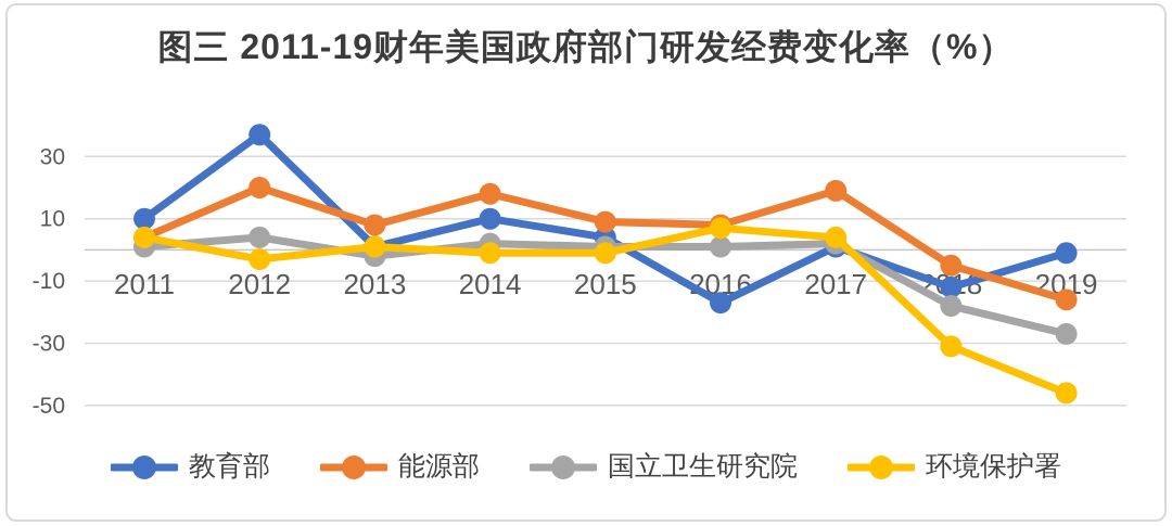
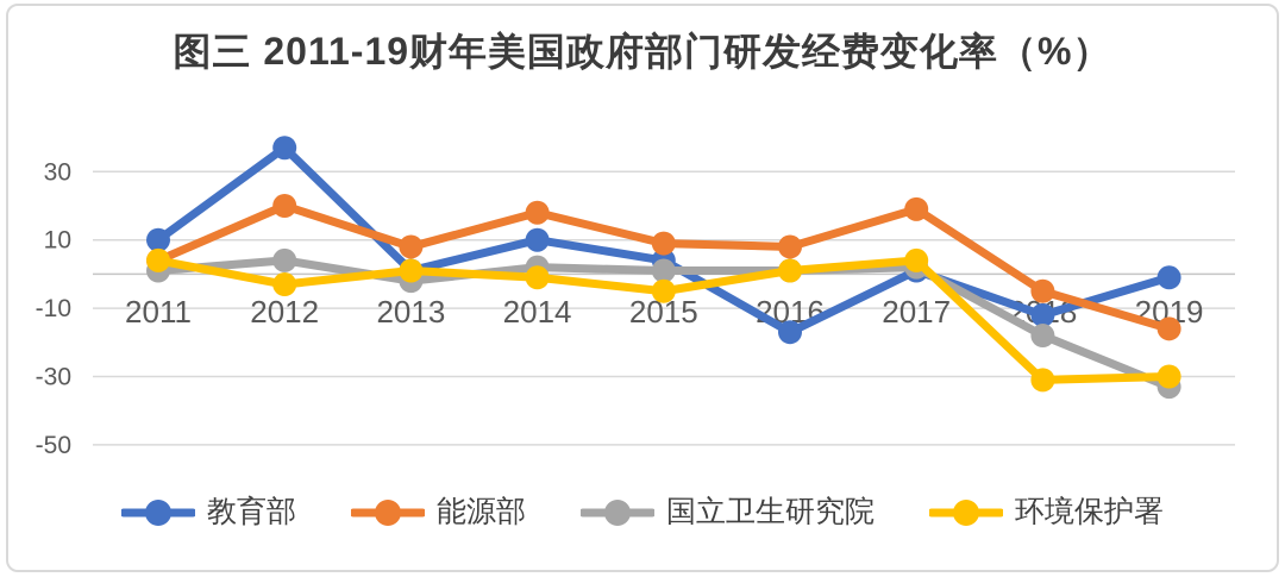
环境保护署/2015: -1 -> -5
环境保护署/2016: 7 -> 1
国立卫生研究院/2019: -27 -> -33
环境保护署/2019: -46 -> -30
